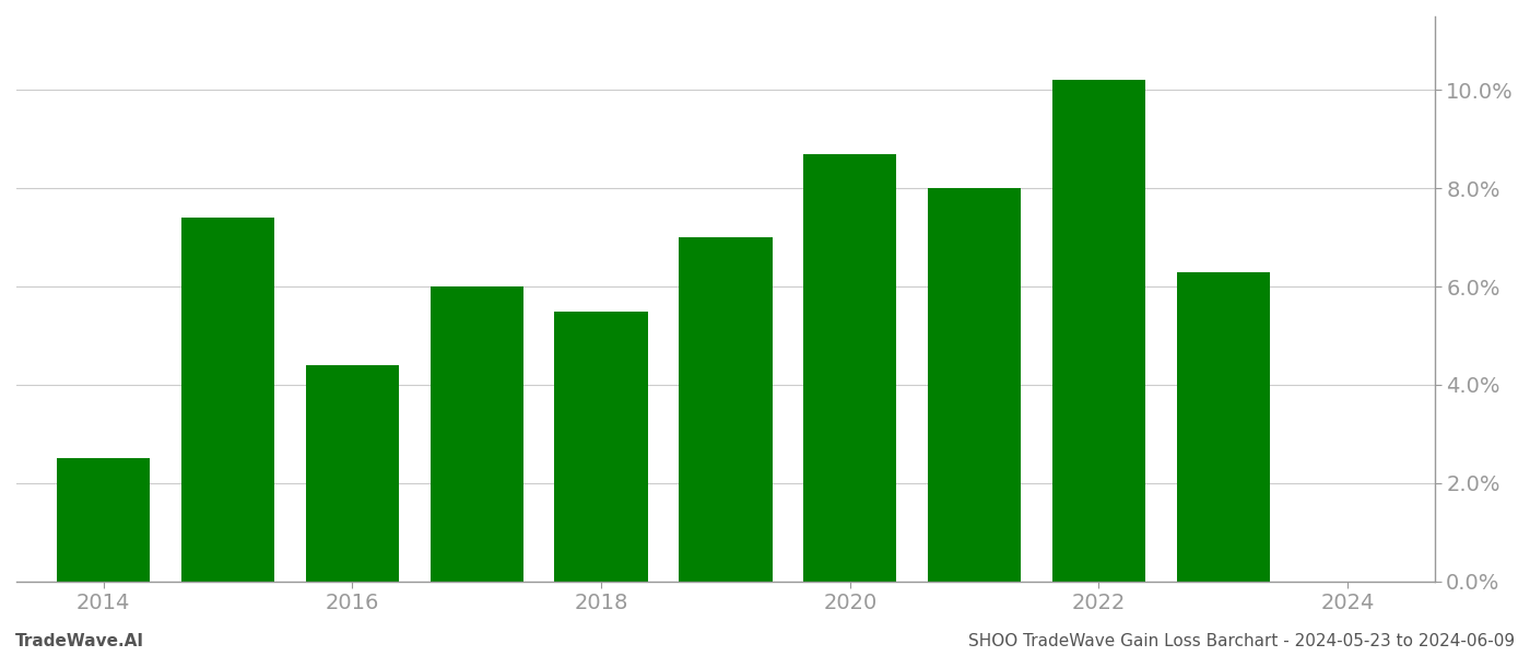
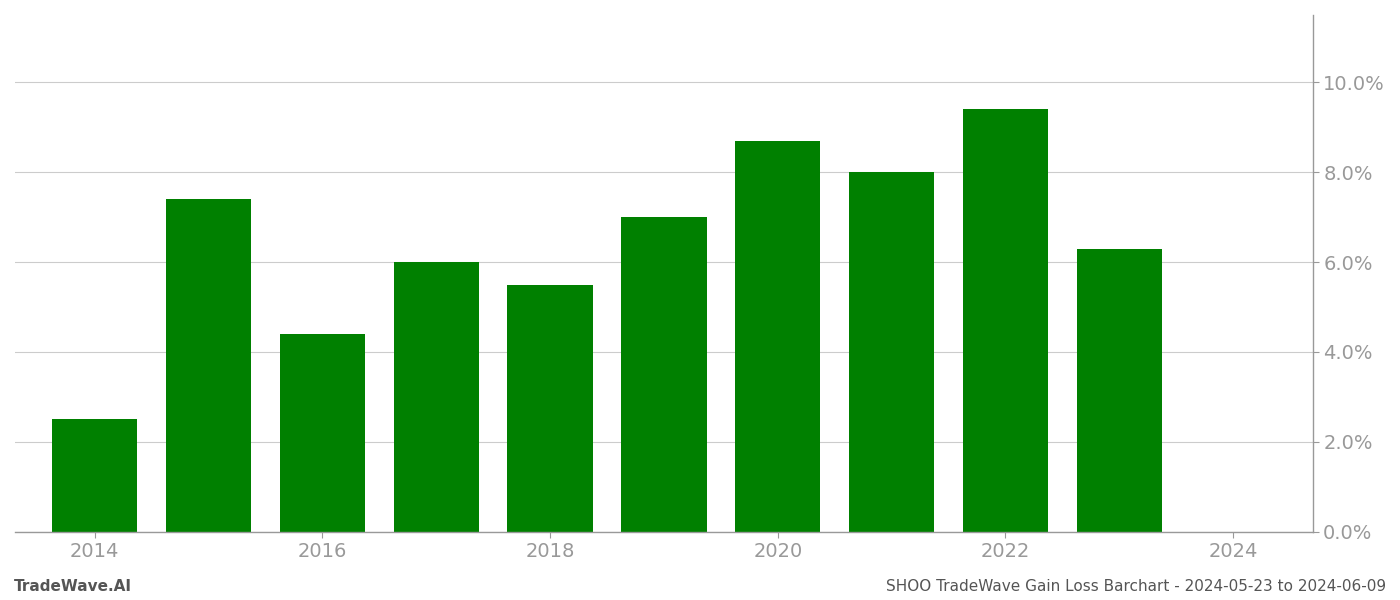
2022: 10.2% -> 9.4%
